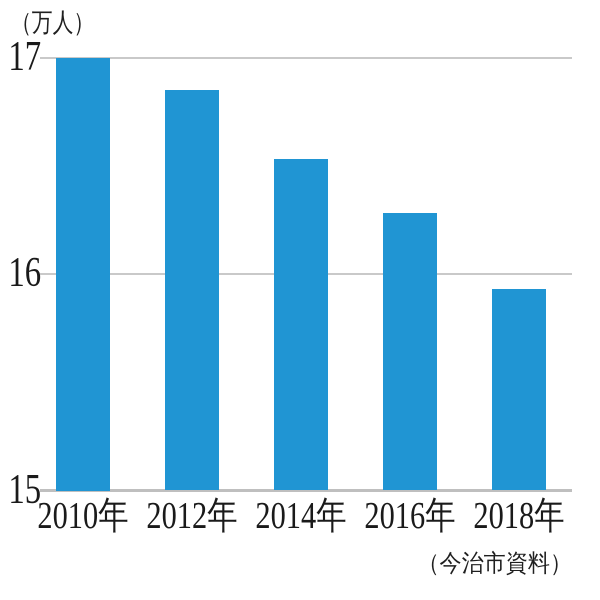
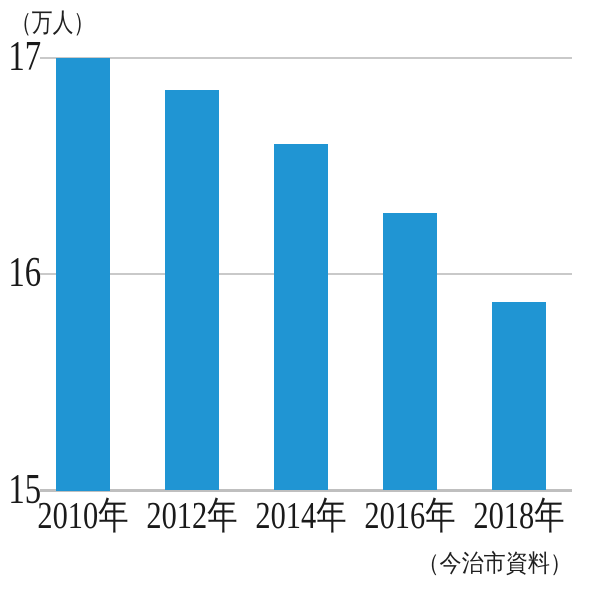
2014年: 16.53 -> 16.60
2018年: 15.93 -> 15.87
